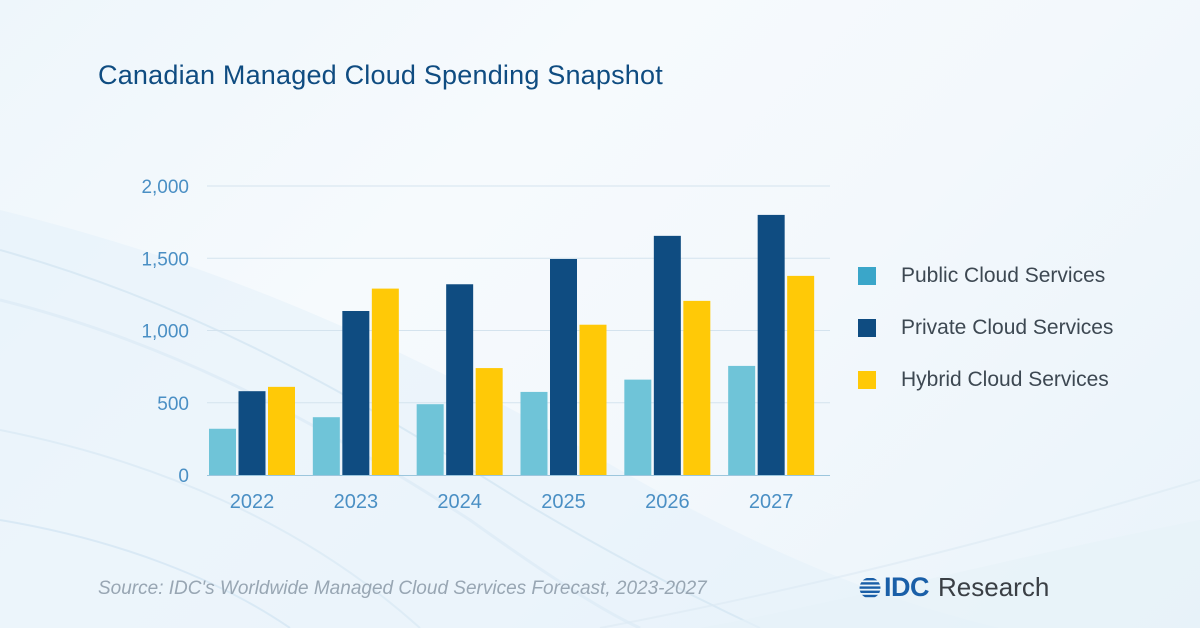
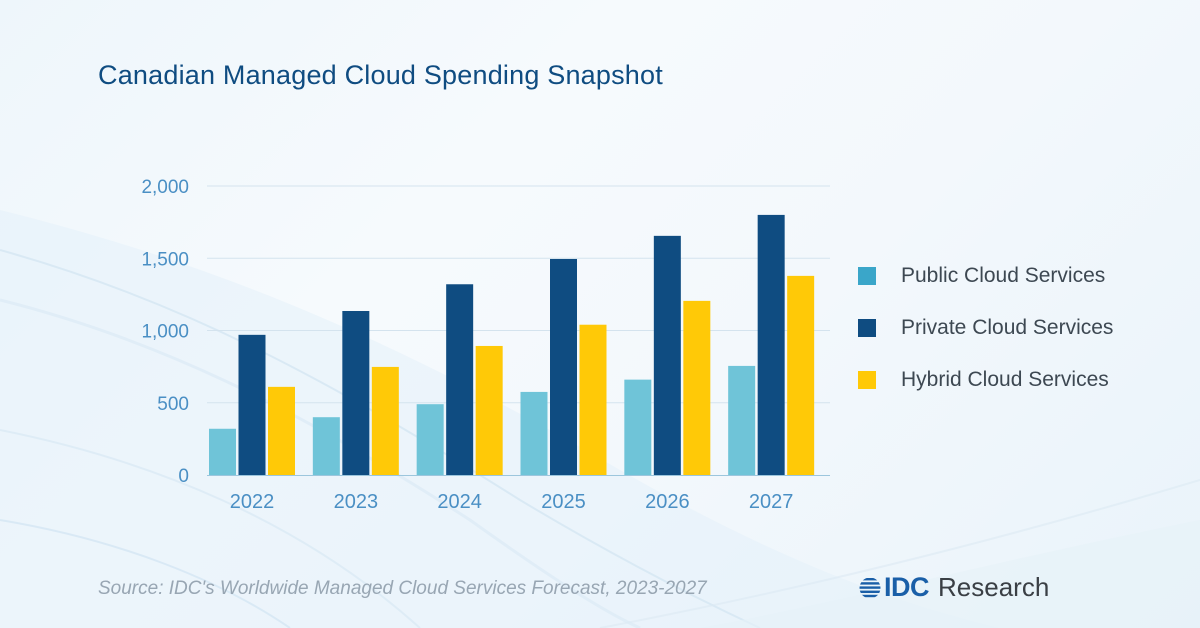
Private Cloud Services/2022: 580 -> 970
Hybrid Cloud Services/2023: 1290 -> 750
Hybrid Cloud Services/2024: 740 -> 890
